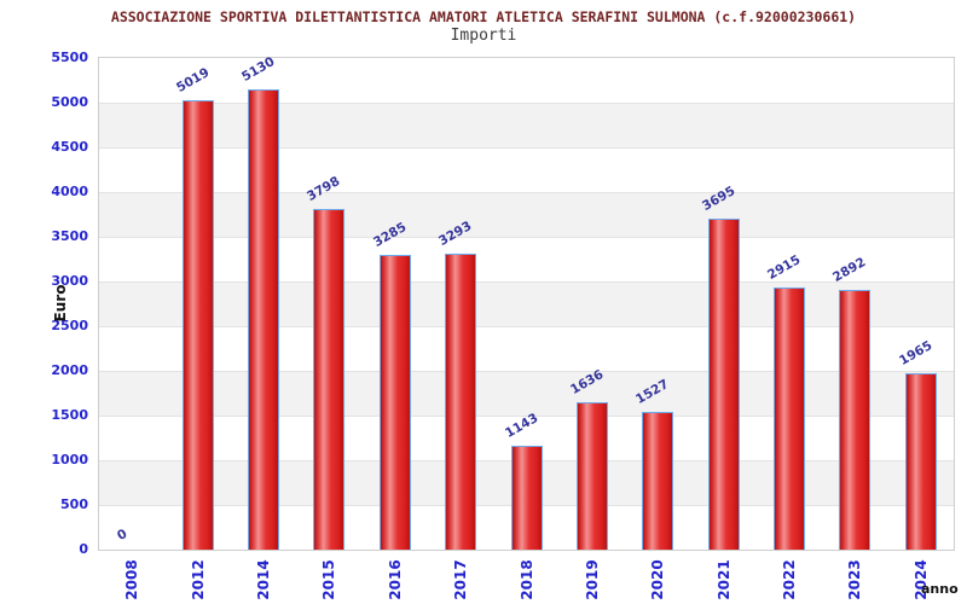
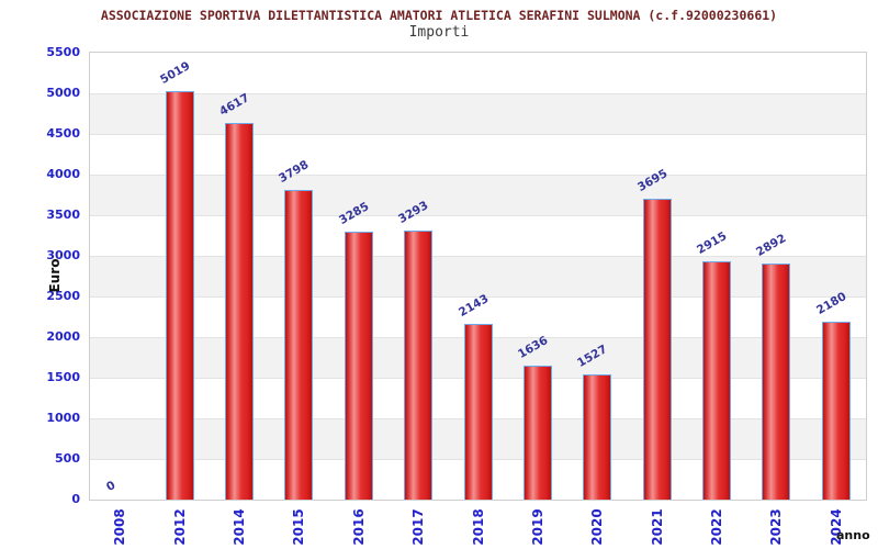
2014: 5130 -> 4617
2018: 1143 -> 2143
2024: 1965 -> 2180
